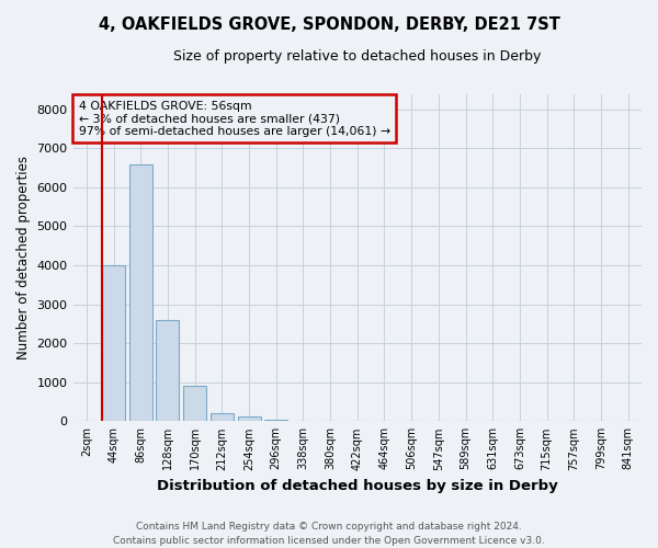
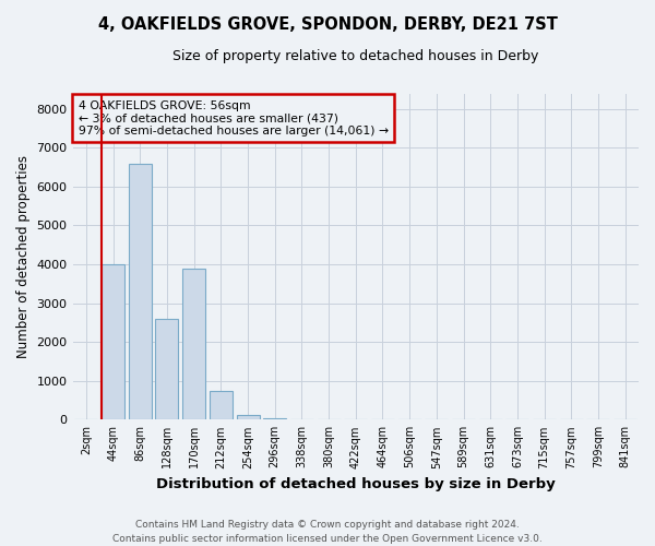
170sqm: 900 -> 3900
212sqm: 210 -> 750
